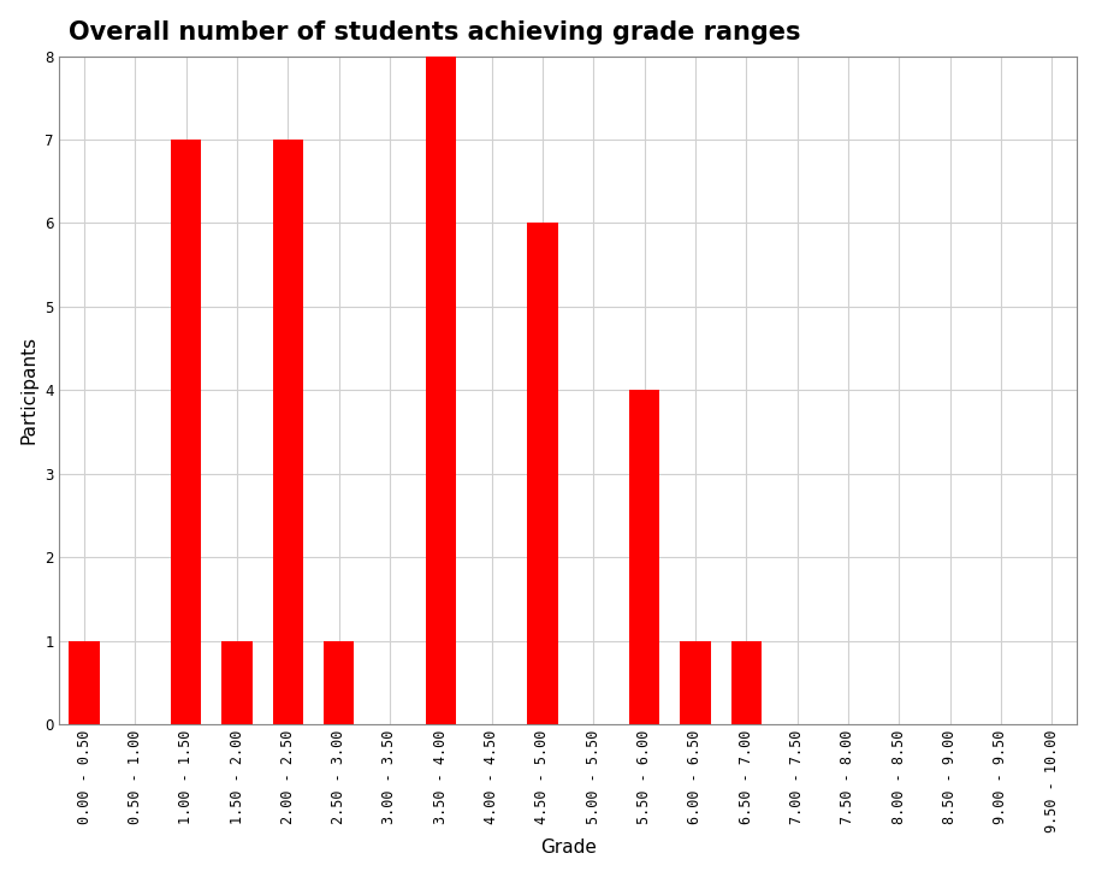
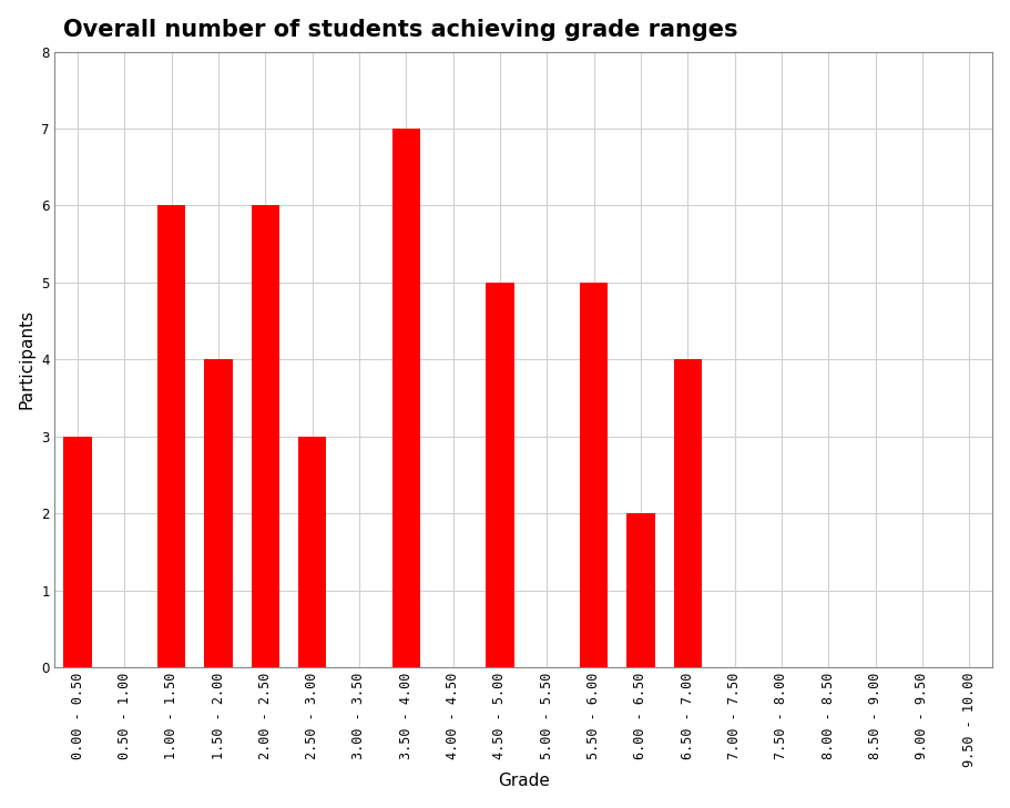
0.00 - 0.50: 1 -> 3
1.00 - 1.50: 7 -> 6
1.50 - 2.00: 1 -> 4
2.00 - 2.50: 7 -> 6
2.50 - 3.00: 1 -> 3
3.50 - 4.00: 8 -> 7
4.50 - 5.00: 6 -> 5
5.50 - 6.00: 4 -> 5
6.00 - 6.50: 1 -> 2
6.50 - 7.00: 1 -> 4
